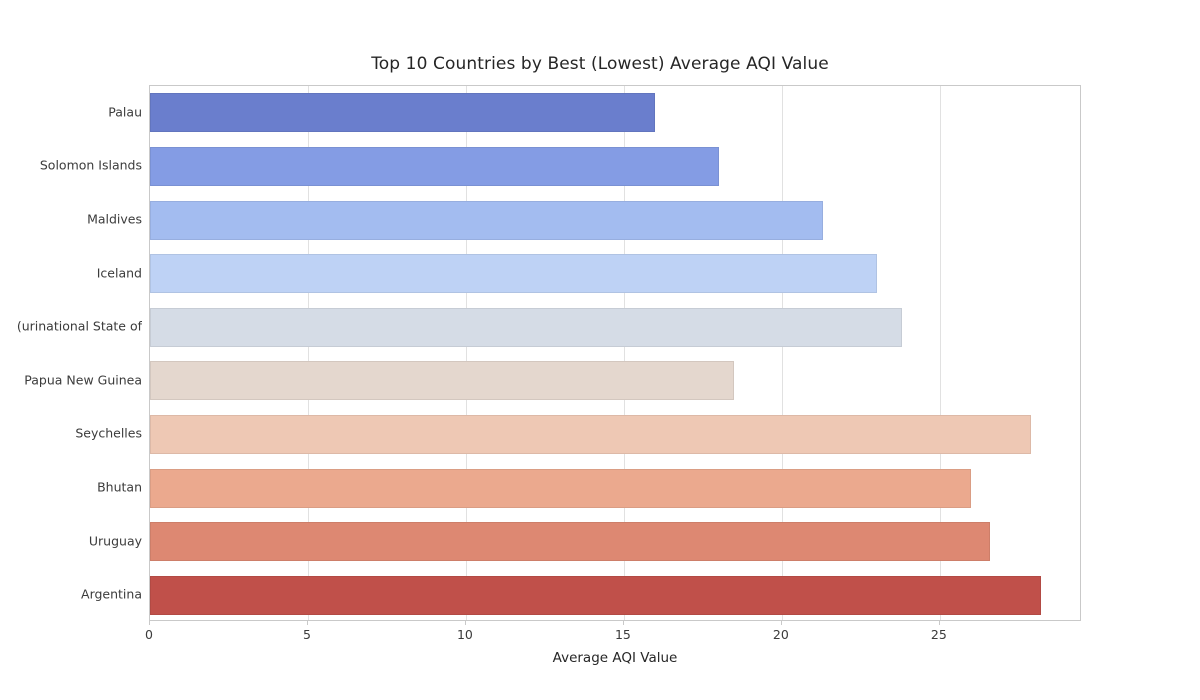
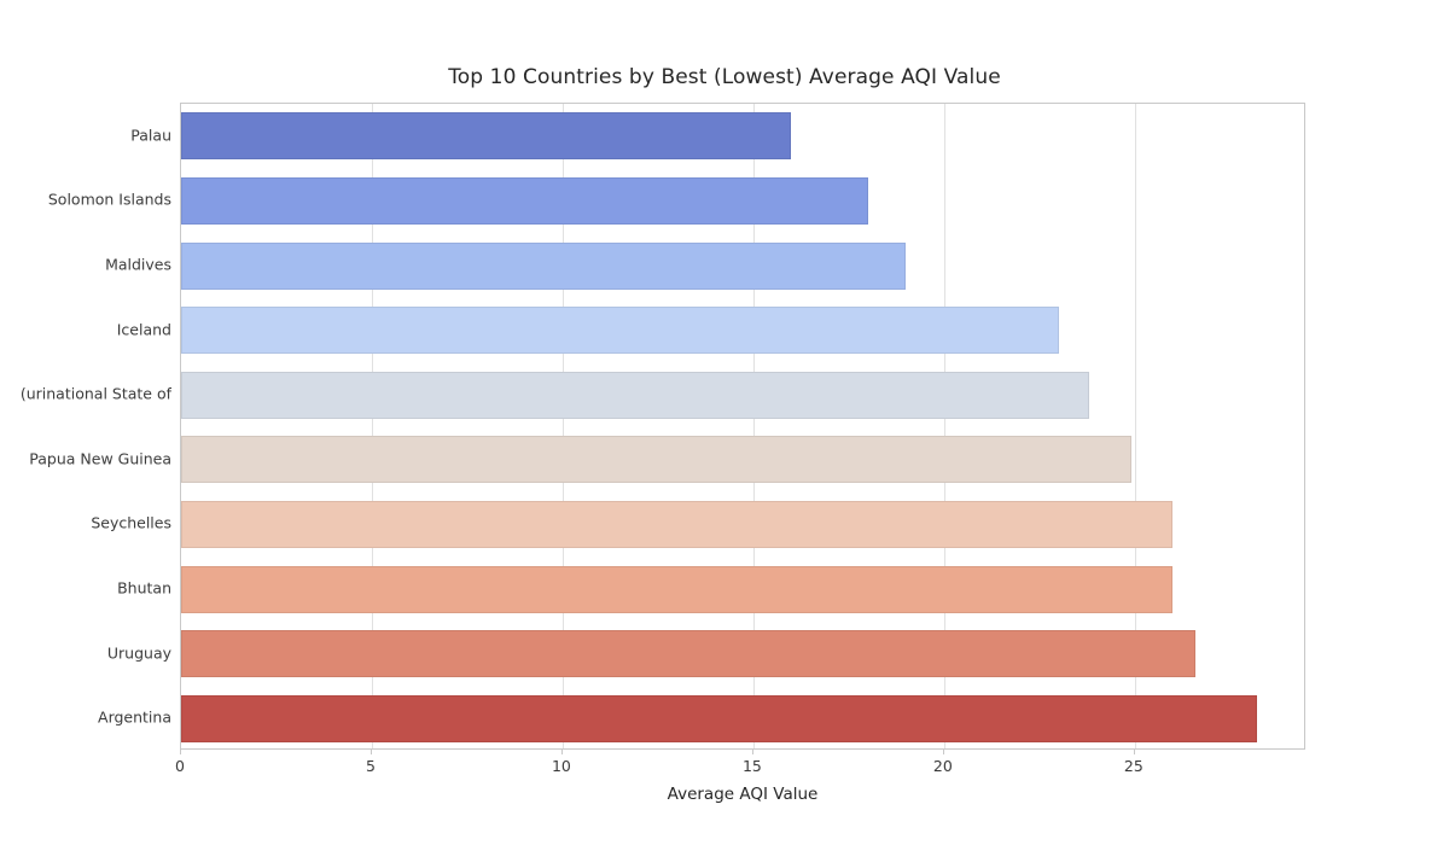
Maldives: 21.3 -> 19.0
Papua New Guinea: 18.5 -> 24.9
Seychelles: 27.9 -> 26.0
